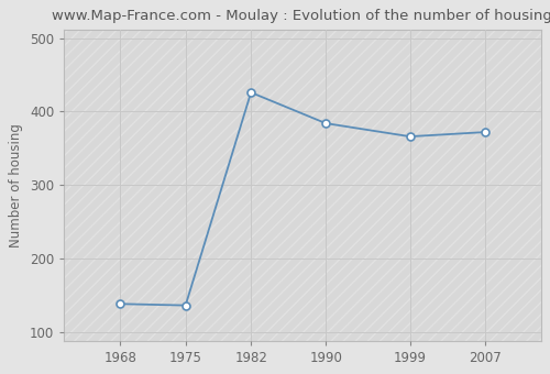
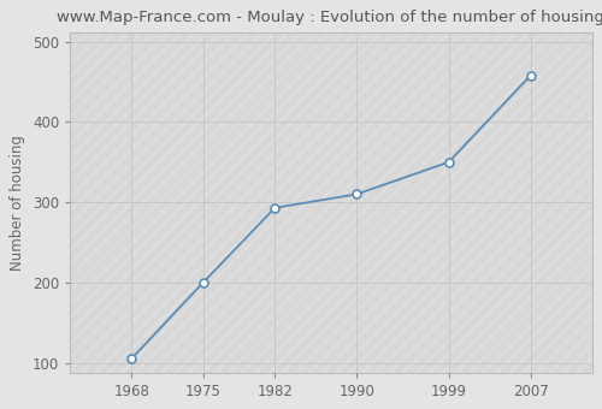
1968: 138 -> 105
1975: 136 -> 200
1982: 426 -> 293
1990: 384 -> 310
1999: 366 -> 350
2007: 372 -> 458
